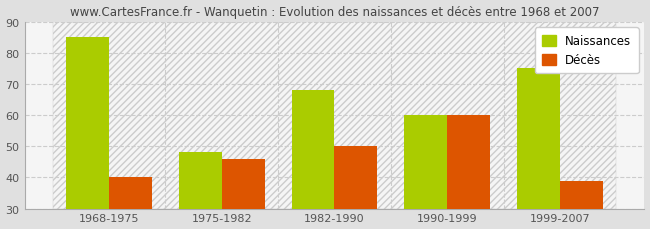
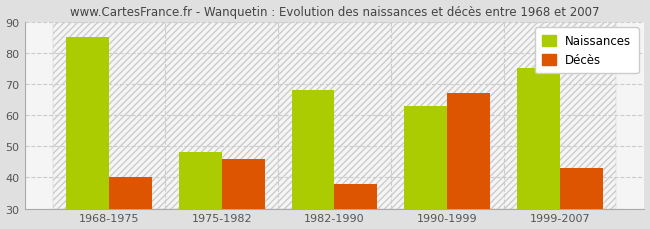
Décès/1982-1990: 50 -> 38
Naissances/1990-1999: 60 -> 63
Décès/1990-1999: 60 -> 67
Décès/1999-2007: 39 -> 43
